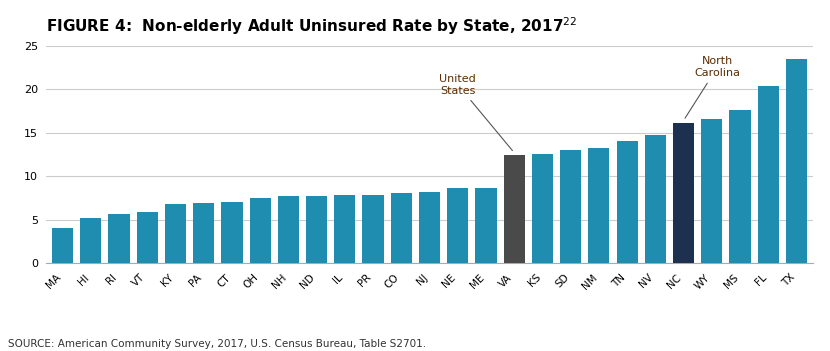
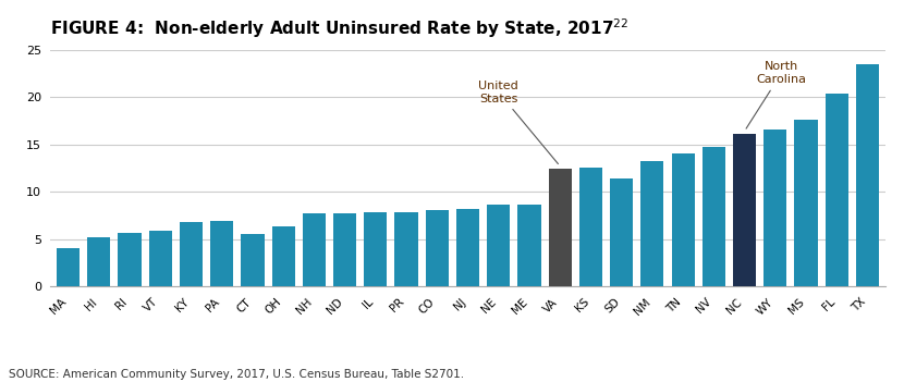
CT: 7.0 -> 5.6
OH: 7.5 -> 6.4
SD: 13.0 -> 11.4
